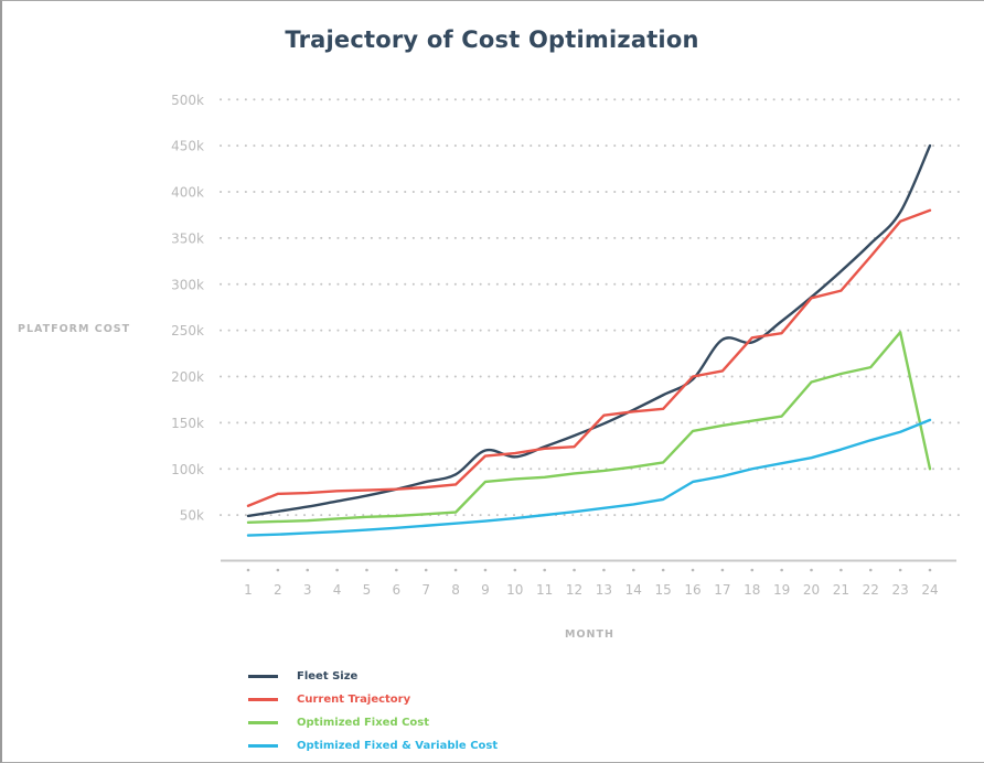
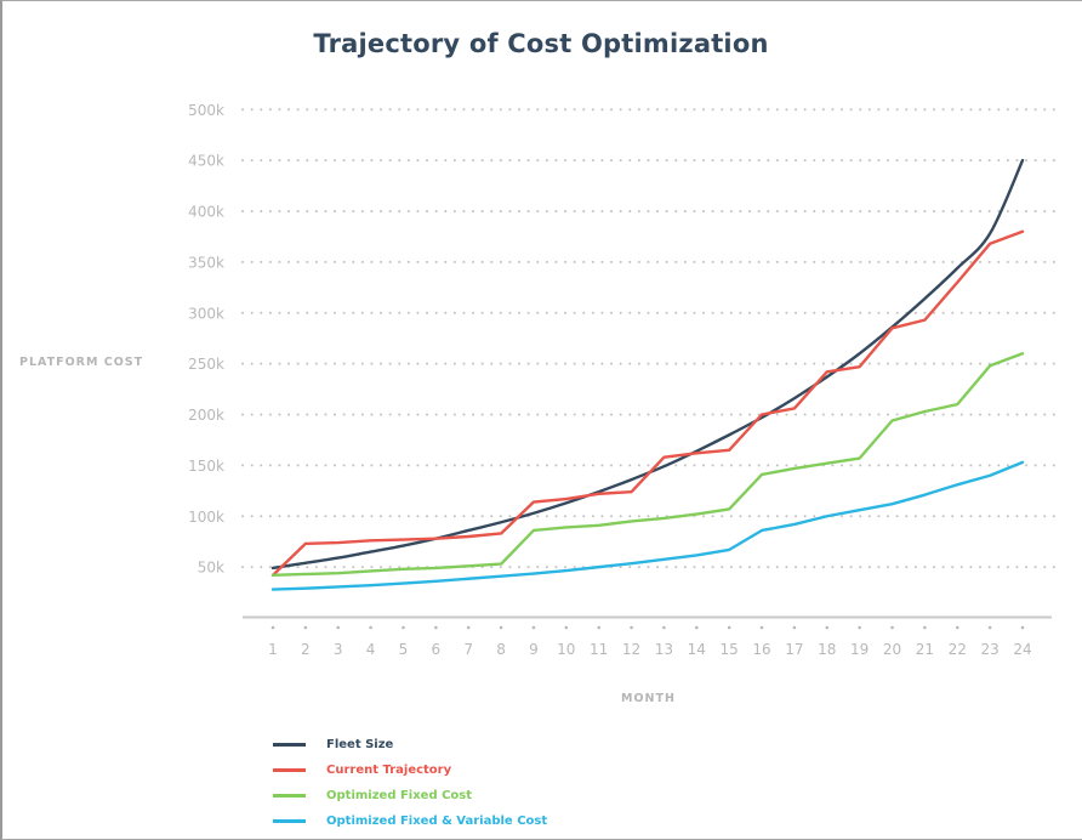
Current Trajectory/1: 60k -> 40k
Fleet Size/9: 120k -> 100k
Fleet Size/17: 240k -> 220k
Optimized Fixed Cost/24: 100k -> 260k
